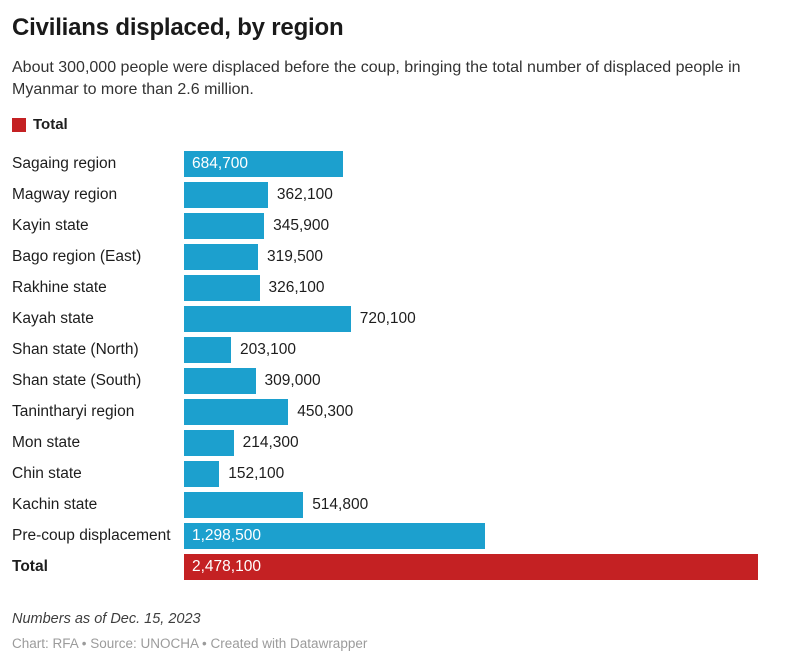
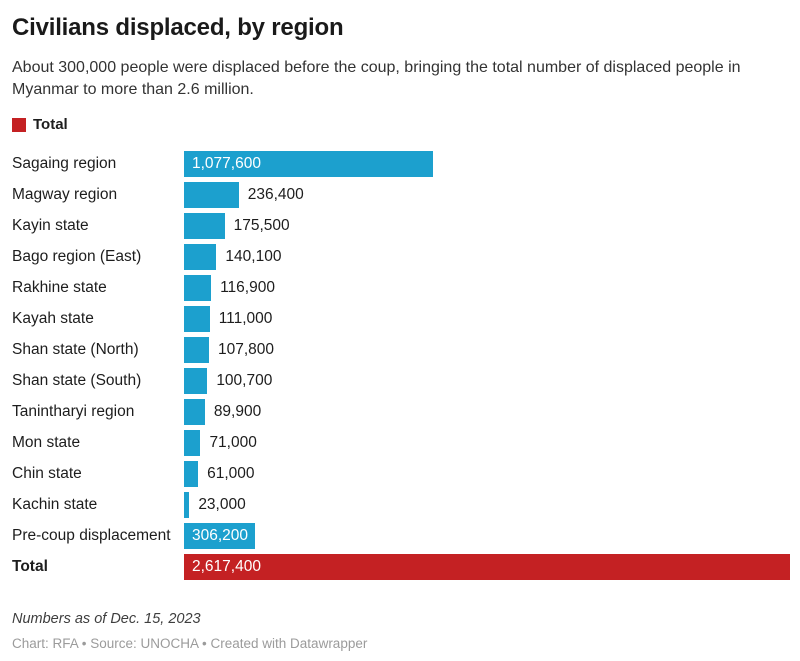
Sagaing region: 684,700 -> 1,077,600
Magway region: 362,100 -> 236,400
Kayin state: 345,900 -> 175,500
Bago region (East): 319,500 -> 140,100
Rakhine state: 326,100 -> 116,900
Kayah state: 720,100 -> 111,000
Shan state (North): 203,100 -> 107,800
Shan state (South): 309,000 -> 100,700
Tanintharyi region: 450,300 -> 89,900
Mon state: 214,300 -> 71,000
Chin state: 152,100 -> 61,000
Kachin state: 514,800 -> 23,000
Pre-coup displacement: 1,298,500 -> 306,200
Total: 2,478,100 -> 2,617,400
